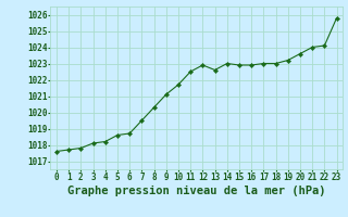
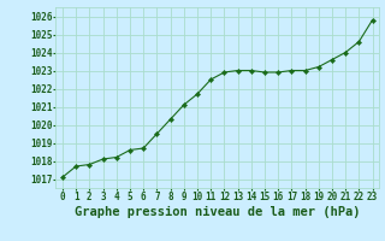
0: 1017.6 -> 1017.1
13: 1022.6 -> 1023.0
22: 1024.1 -> 1024.6
